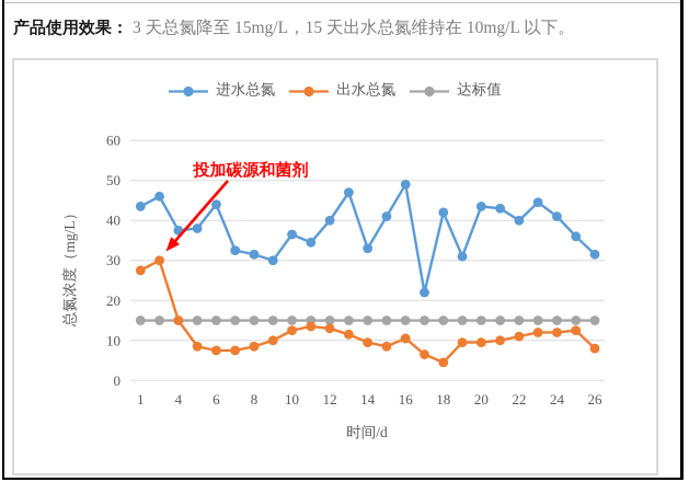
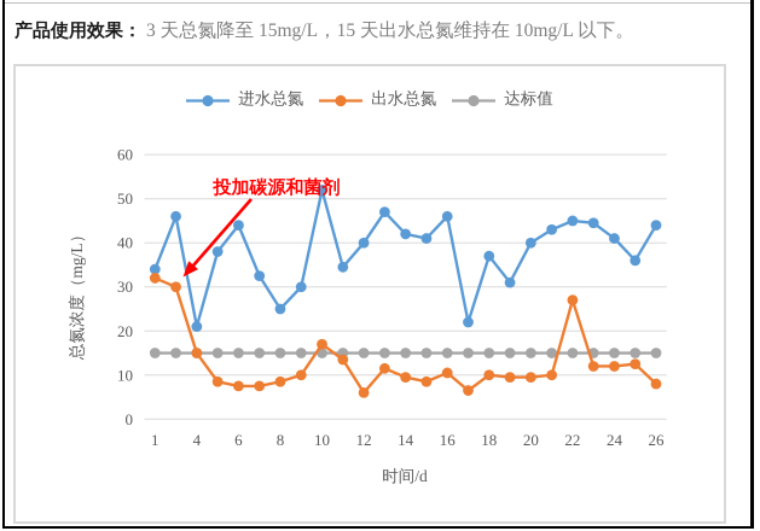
进水总氮/1: 44 -> 34
出水总氮/1: 28 -> 32
进水总氮/4: 38 -> 21
进水总氮/8: 32 -> 25
进水总氮/10: 36 -> 52
出水总氮/10: 12 -> 17
出水总氮/12: 13 -> 6
进水总氮/14: 33 -> 42
进水总氮/16: 49 -> 46
进水总氮/18: 42 -> 37
出水总氮/18: 4 -> 10
进水总氮/20: 44 -> 40
进水总氮/22: 40 -> 45
出水总氮/22: 11 -> 27
进水总氮/26: 32 -> 44
